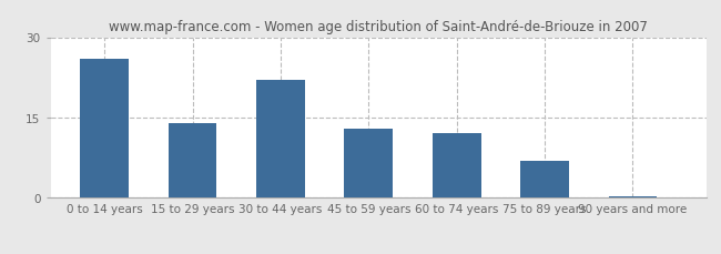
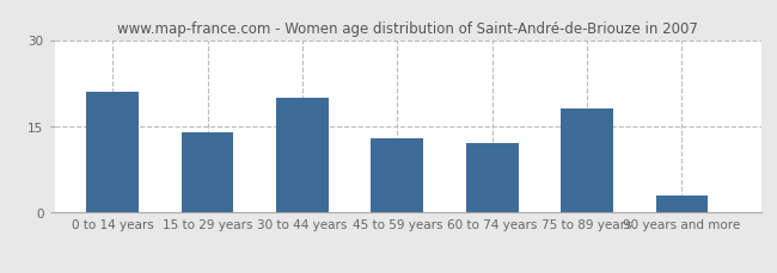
0 to 14 years: 26.0 -> 21.0
30 to 44 years: 22.0 -> 20.0
75 to 89 years: 7.0 -> 18.0
90 years and more: 0.3 -> 3.0
